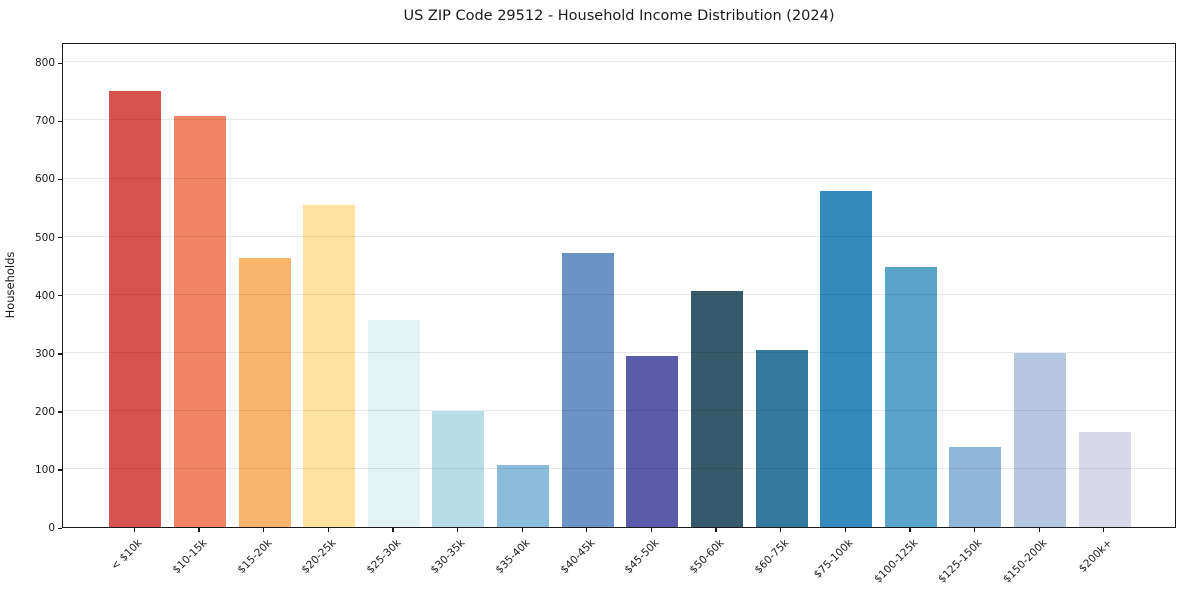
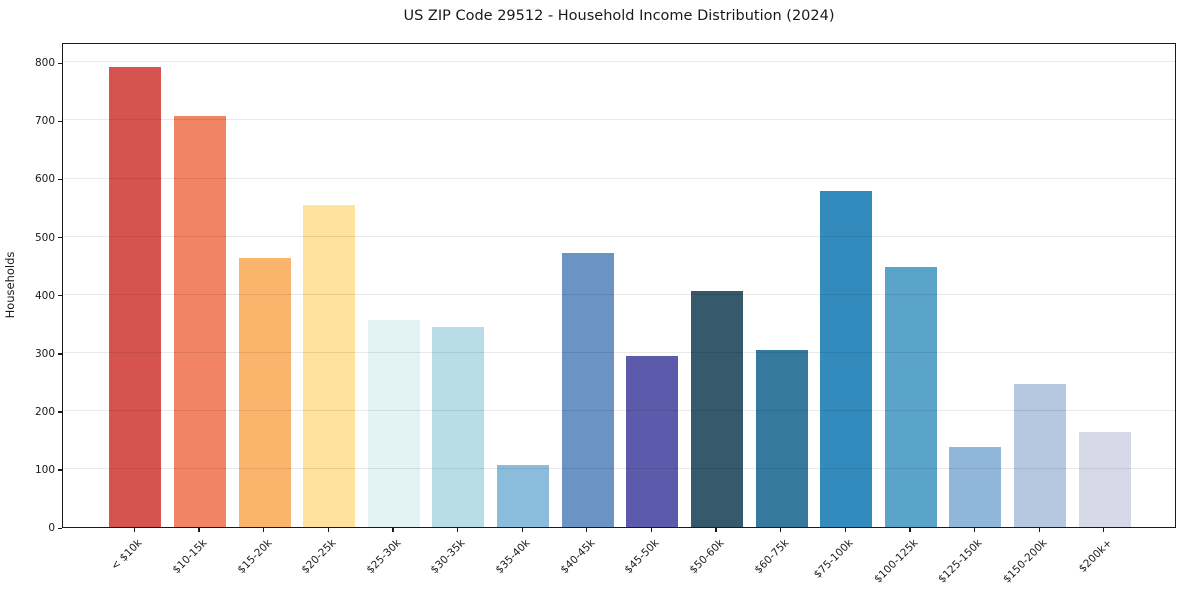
< $10k: 750 -> 790
$30-35k: 200 -> 340
$150-200k: 300 -> 250
